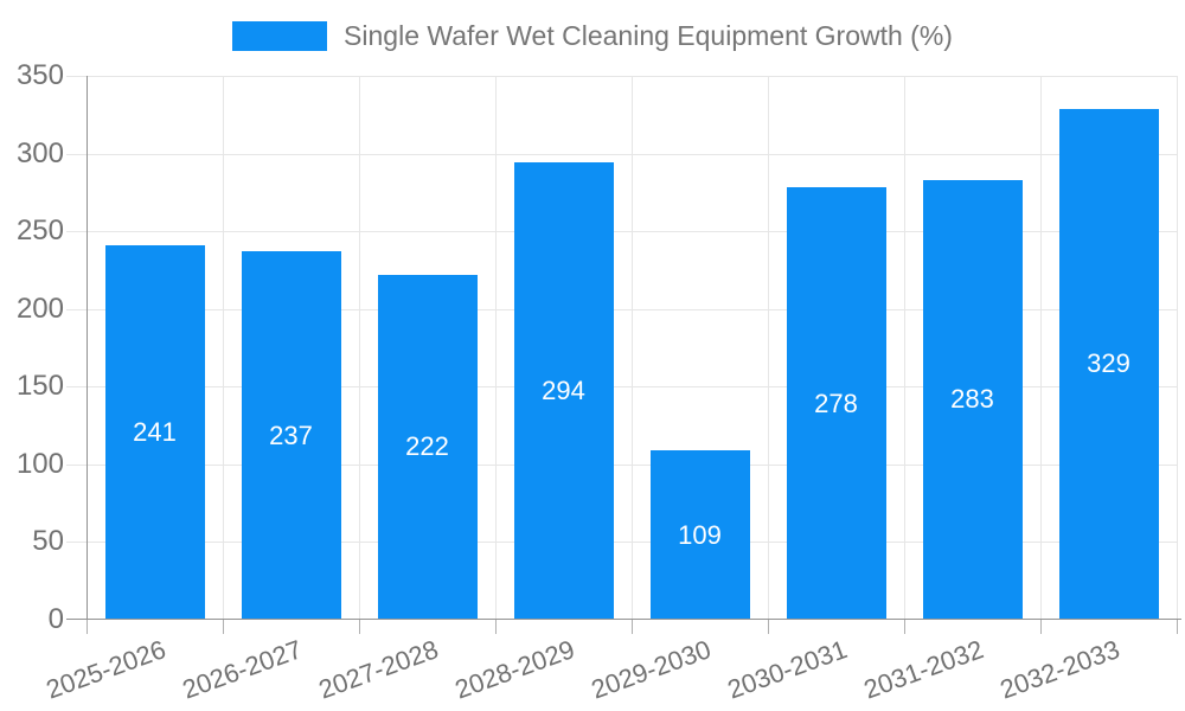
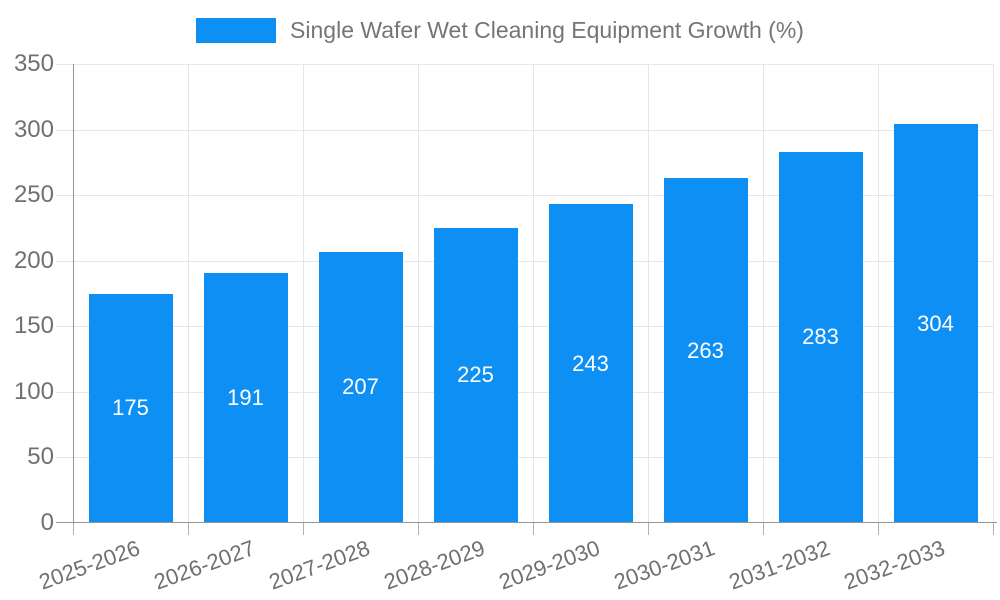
2025-2026: 241 -> 175
2026-2027: 237 -> 191
2027-2028: 222 -> 207
2028-2029: 294 -> 225
2029-2030: 109 -> 243
2030-2031: 278 -> 263
2032-2033: 329 -> 304
